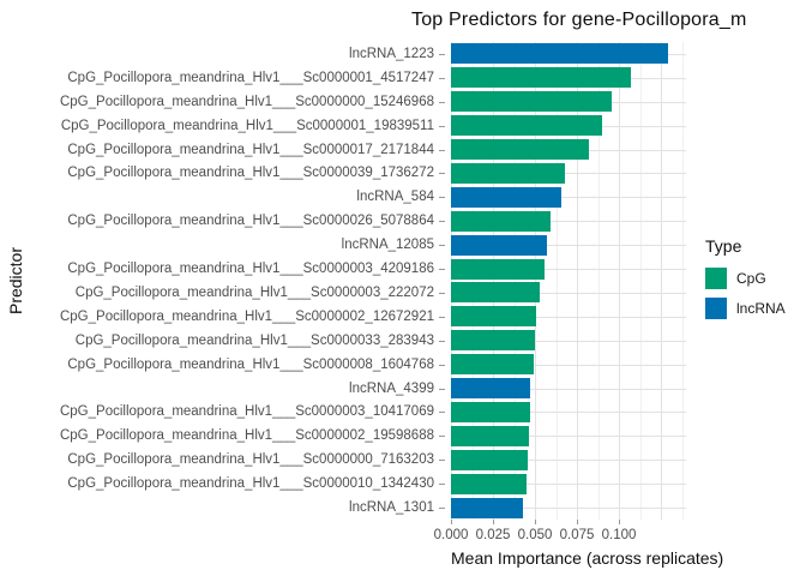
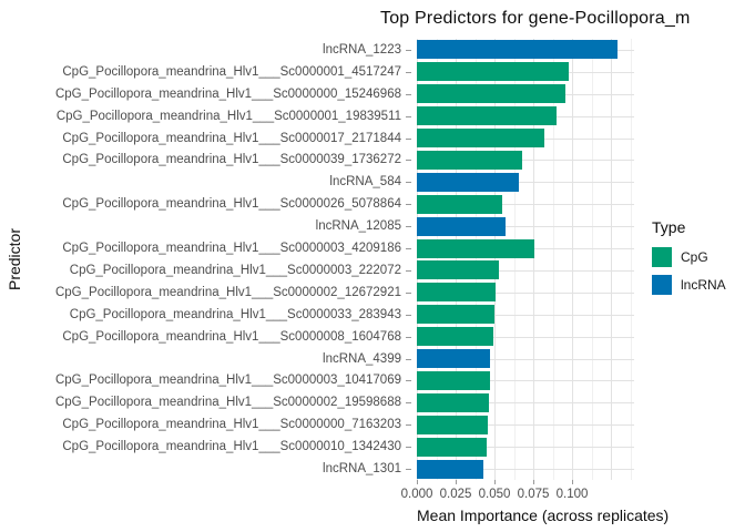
CpG_Pocillopora_meandrina_Hlv1___Sc0000001_4517247: 0.107 -> 0.098
CpG_Pocillopora_meandrina_Hlv1___Sc0000026_5078864: 0.059 -> 0.055
CpG_Pocillopora_meandrina_Hlv1___Sc0000003_4209186: 0.056 -> 0.076
